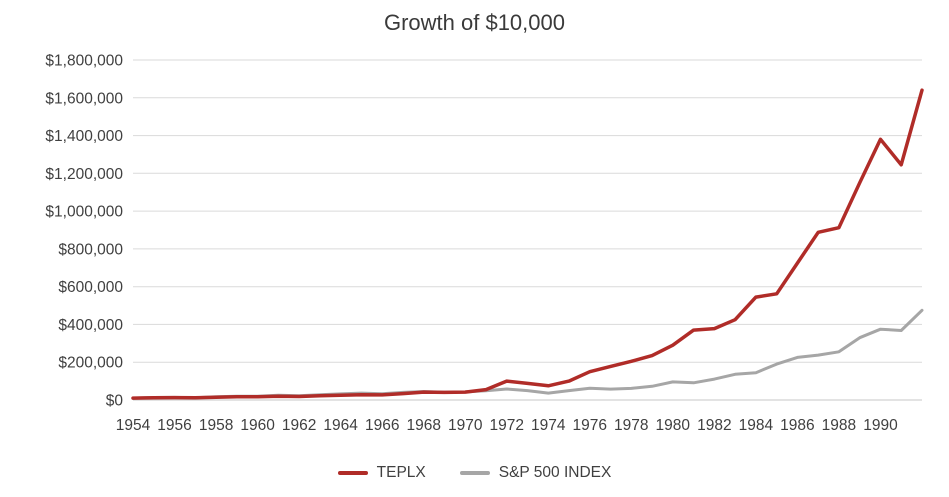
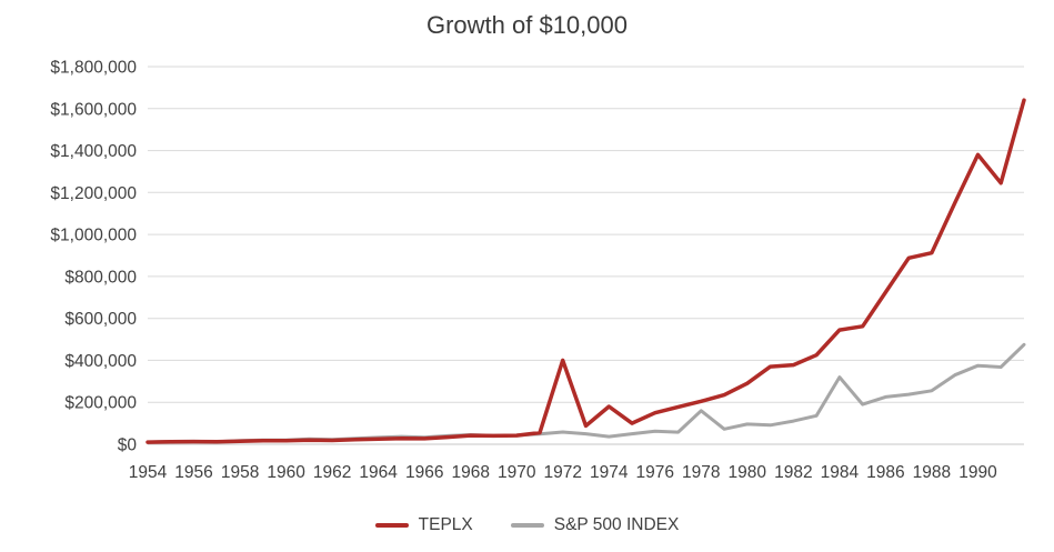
TEPLX/1972: $100000 -> $400000
TEPLX/1974: $80000 -> $180000
S&P 500 INDEX/1978: $60000 -> $160000
S&P 500 INDEX/1984: $140000 -> $320000
